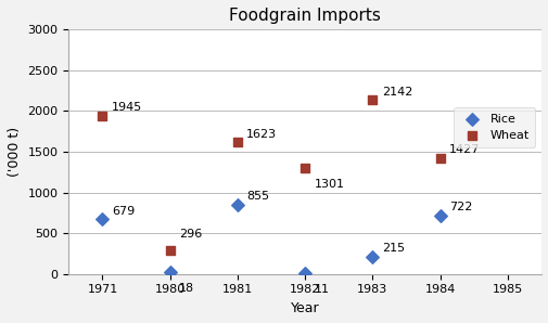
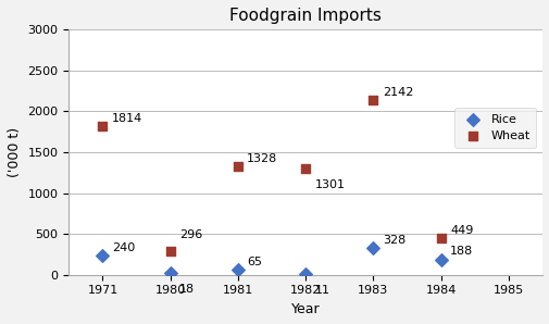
Rice/1971: 679 -> 240
Wheat/1971: 1945 -> 1814
Rice/1981: 855 -> 65
Wheat/1981: 1623 -> 1328
Rice/1983: 215 -> 328
Rice/1984: 722 -> 188
Wheat/1984: 1427 -> 449
